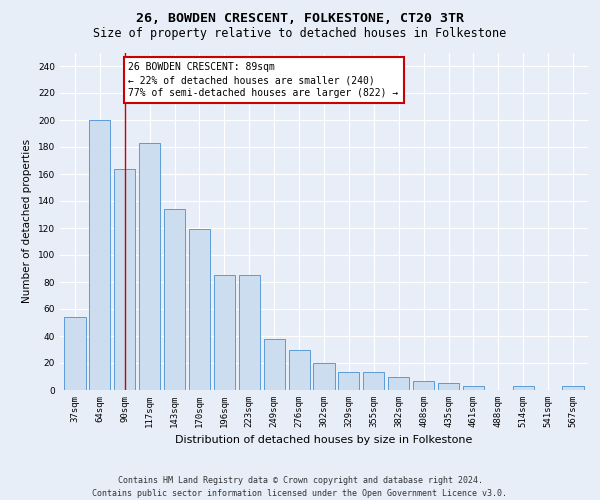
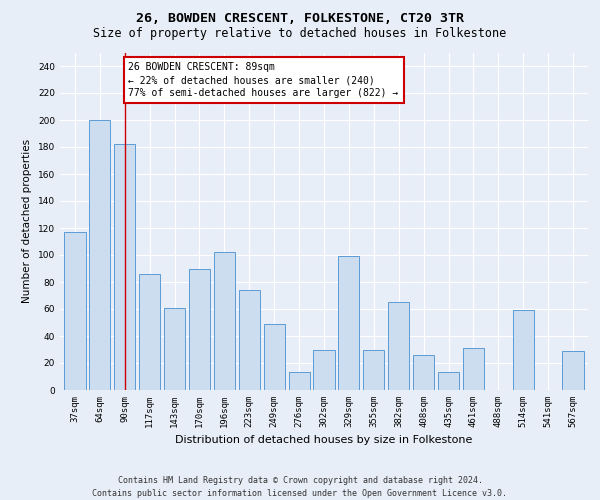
37sqm: 54 -> 117
90sqm: 164 -> 182
117sqm: 183 -> 86
143sqm: 134 -> 61
170sqm: 119 -> 90
196sqm: 85 -> 102
223sqm: 85 -> 74
249sqm: 38 -> 49
276sqm: 30 -> 13
302sqm: 20 -> 30
329sqm: 13 -> 99
355sqm: 13 -> 30
382sqm: 10 -> 65
408sqm: 7 -> 26
435sqm: 5 -> 13
461sqm: 3 -> 31
514sqm: 3 -> 59
567sqm: 3 -> 29
